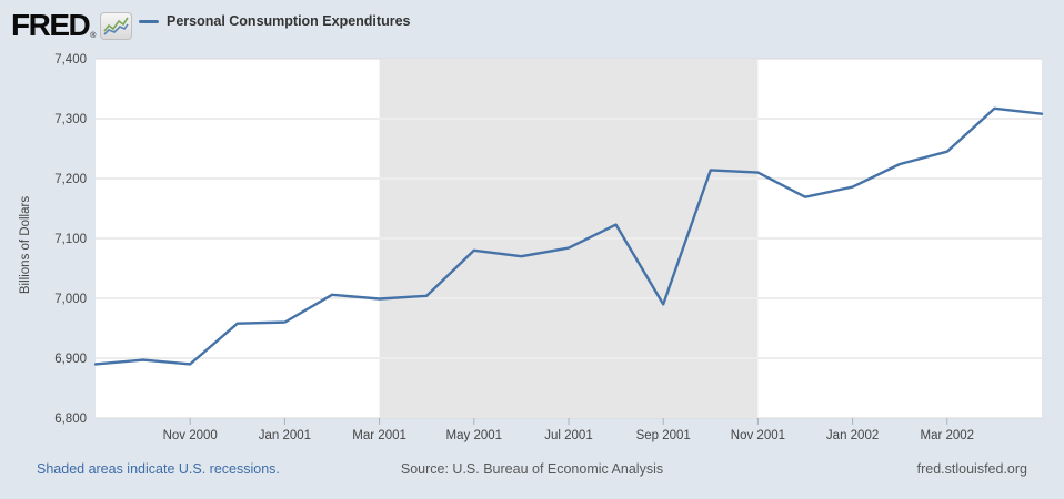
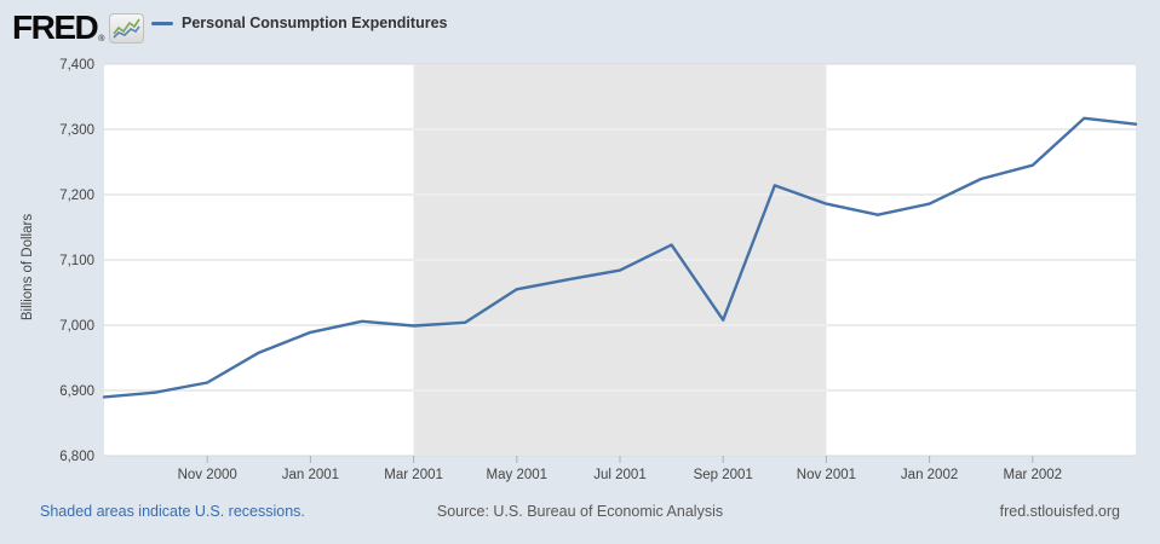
Nov 2000: 6890 -> 6910
Jan 2001: 6960 -> 6990
May 2001: 7080 -> 7060
Sep 2001: 6990 -> 7010
Nov 2001: 7210 -> 7190
